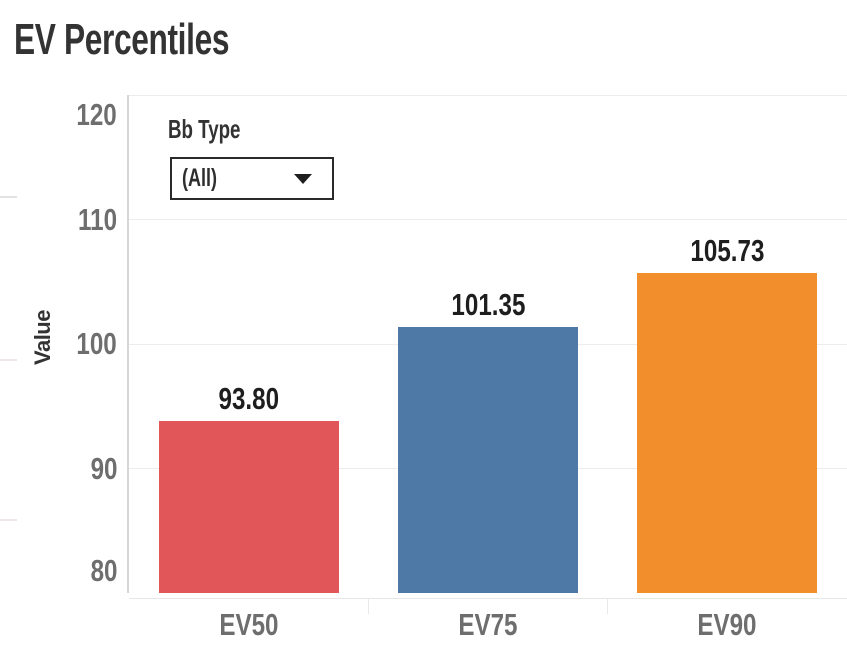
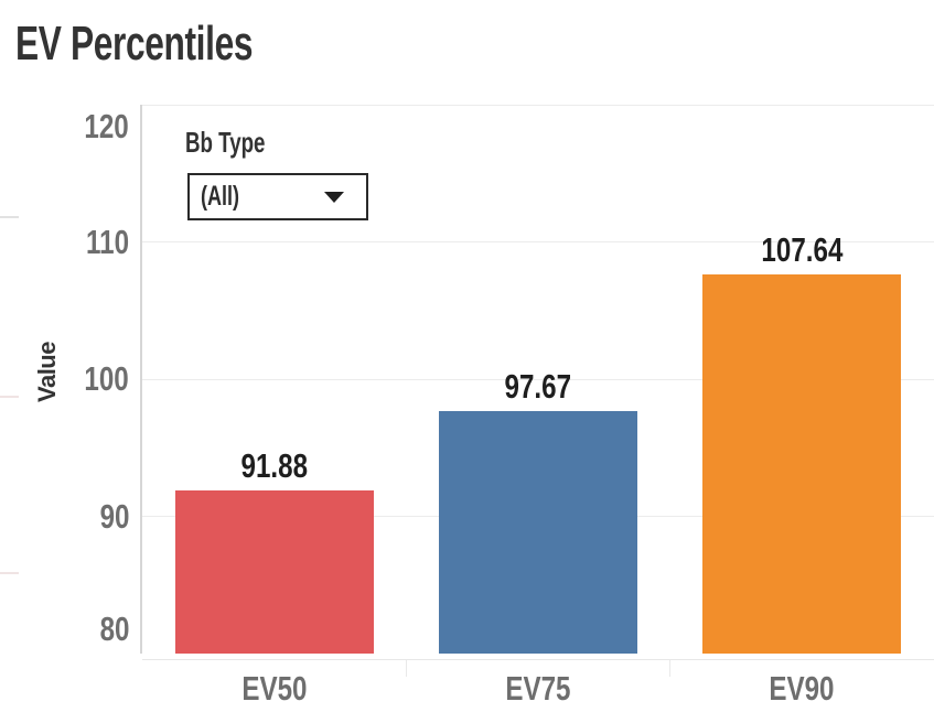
EV50: 93.80 -> 91.88
EV75: 101.35 -> 97.67
EV90: 105.73 -> 107.64
